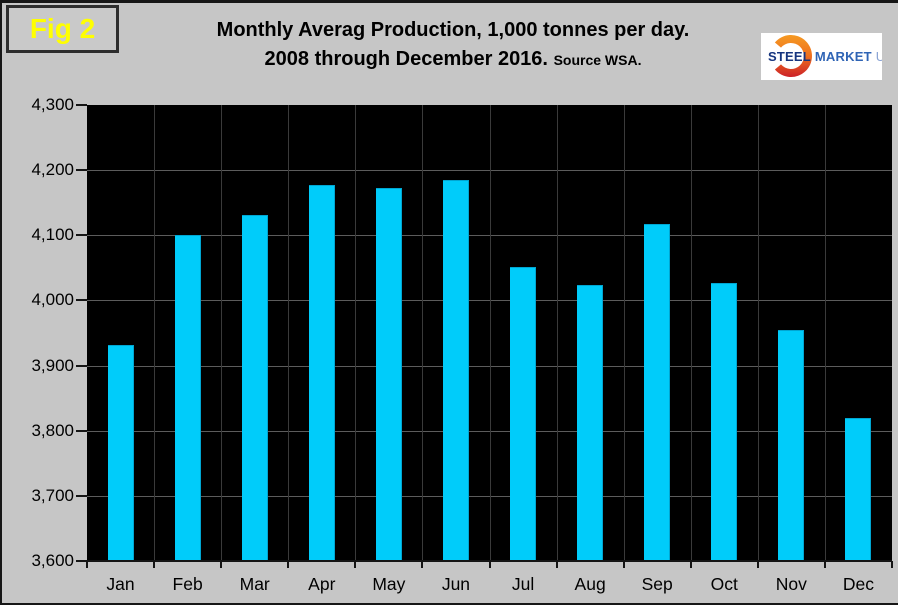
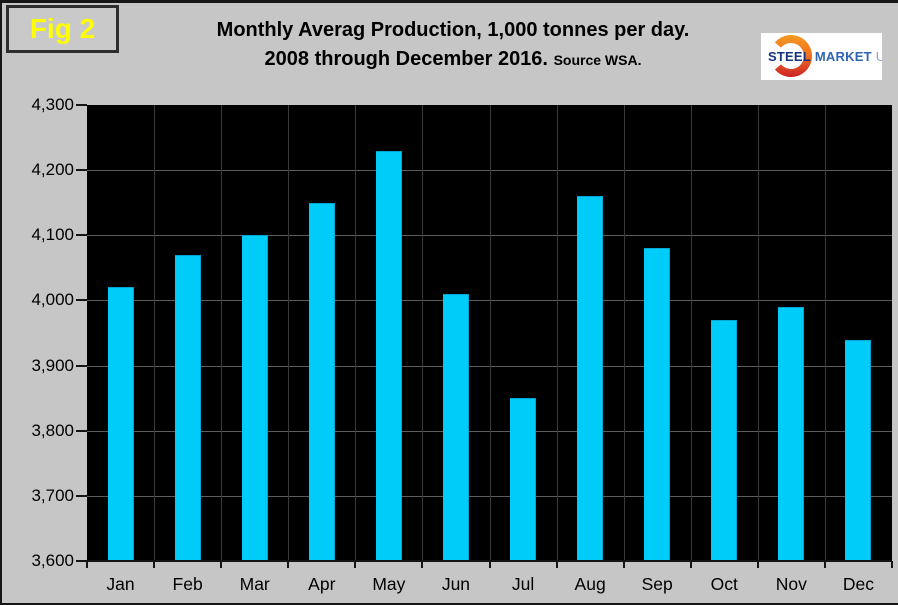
Jan: 3930 -> 4020
Feb: 4100 -> 4070
Mar: 4130 -> 4100
Apr: 4180 -> 4150
May: 4170 -> 4230
Jun: 4180 -> 4010
Jul: 4050 -> 3850
Aug: 4020 -> 4160
Sep: 4120 -> 4080
Oct: 4030 -> 3970
Nov: 3950 -> 3990
Dec: 3820 -> 3940
